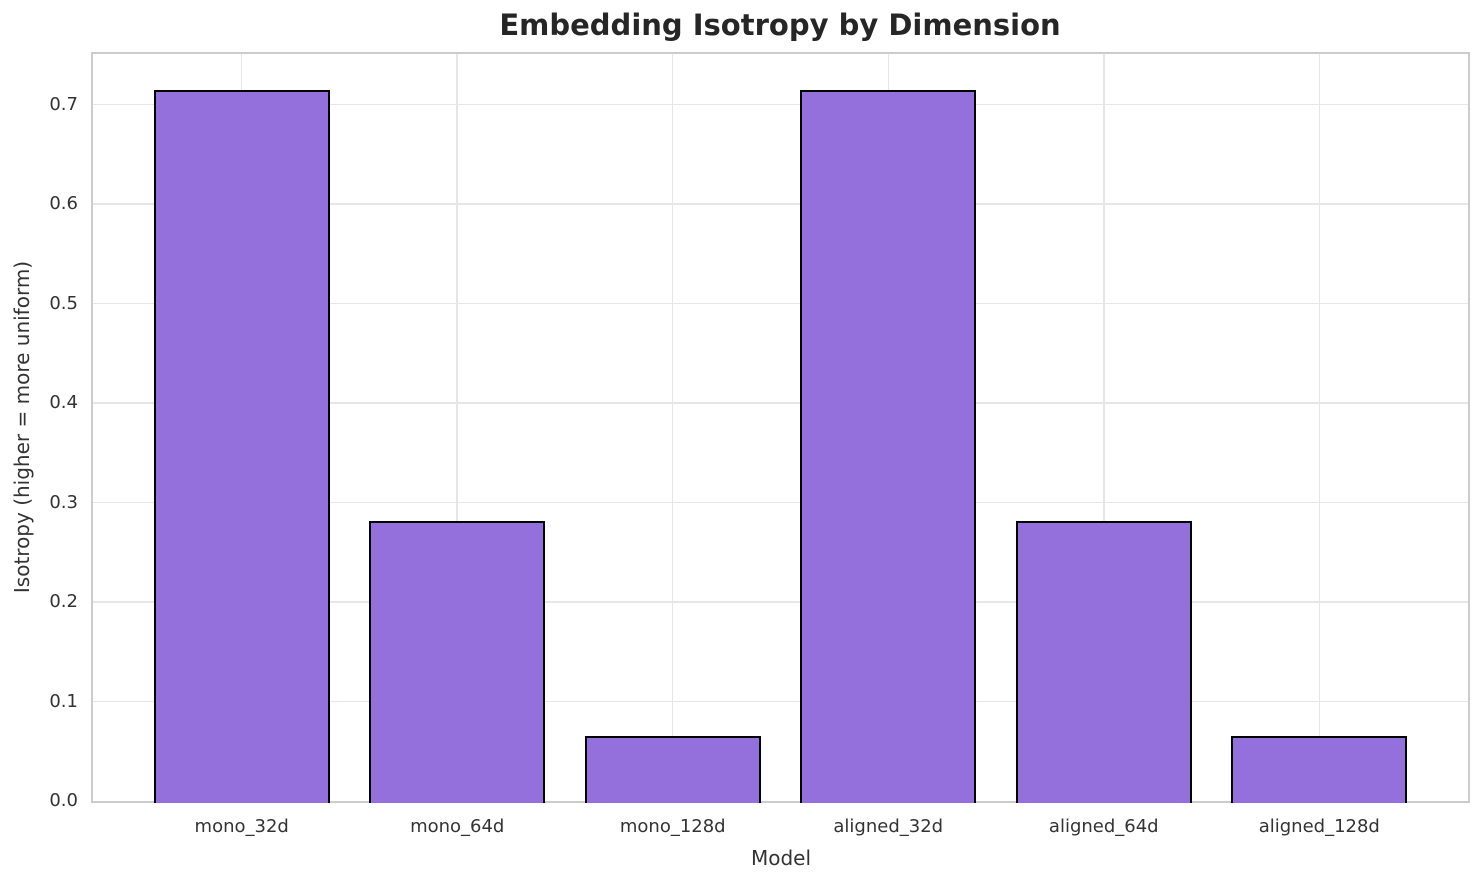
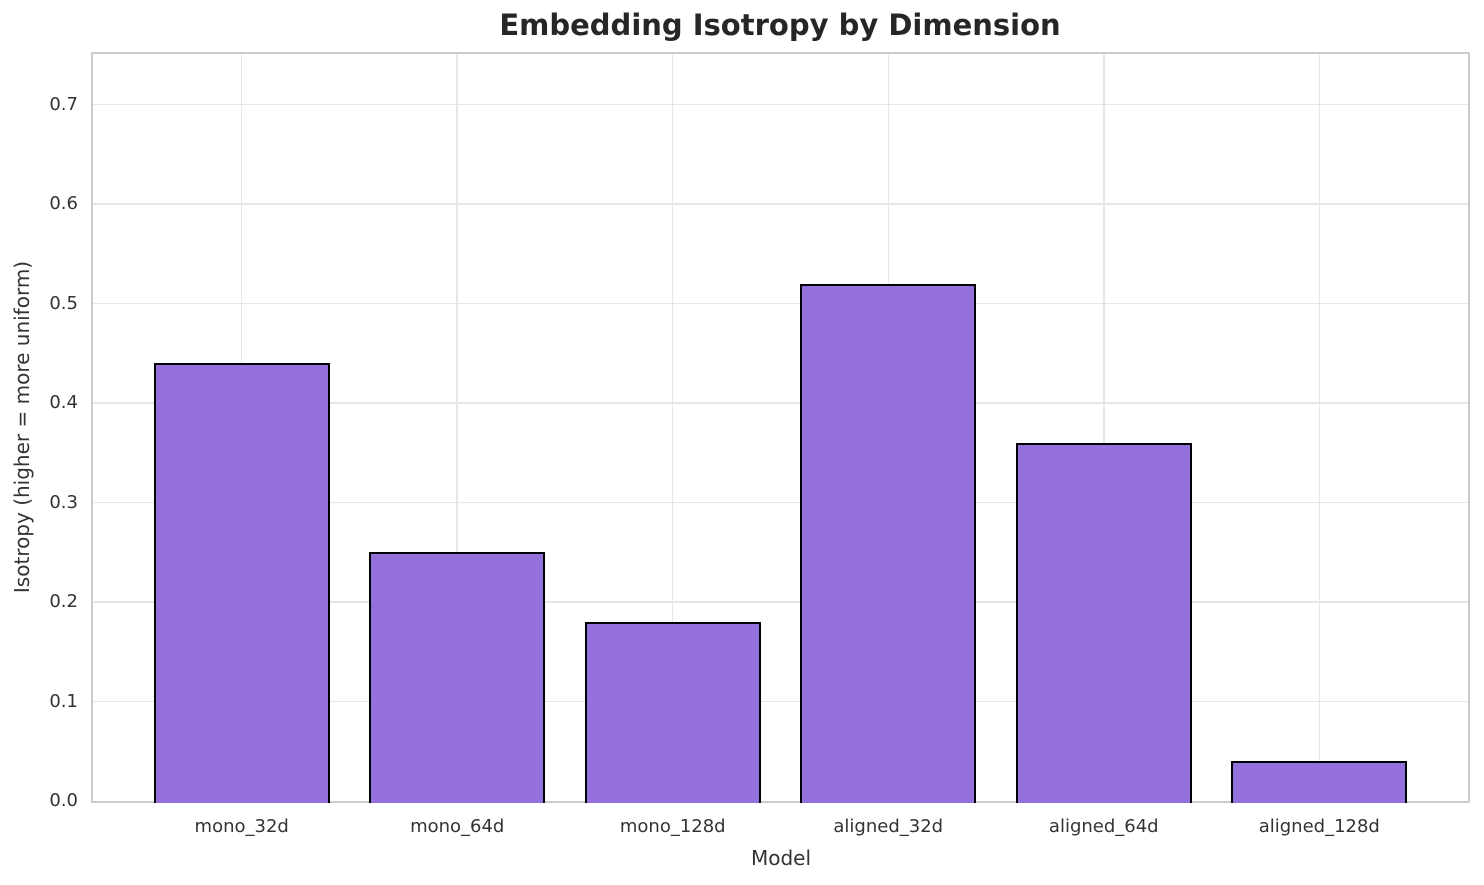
mono_32d: 0.71 -> 0.44
mono_64d: 0.28 -> 0.25
mono_128d: 0.07 -> 0.18
aligned_32d: 0.71 -> 0.52
aligned_64d: 0.28 -> 0.36
aligned_128d: 0.07 -> 0.04
